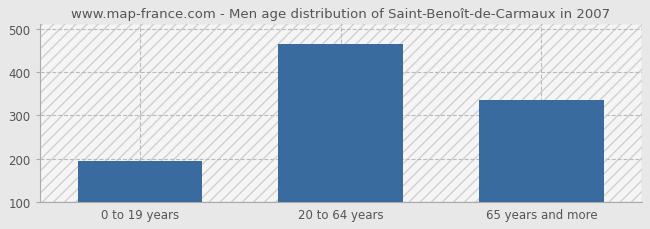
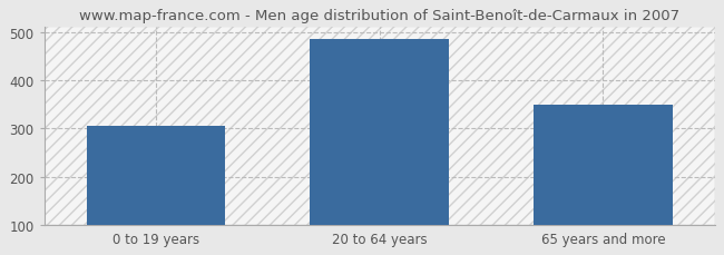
0 to 19 years: 195 -> 305
20 to 64 years: 465 -> 485
65 years and more: 335 -> 350
